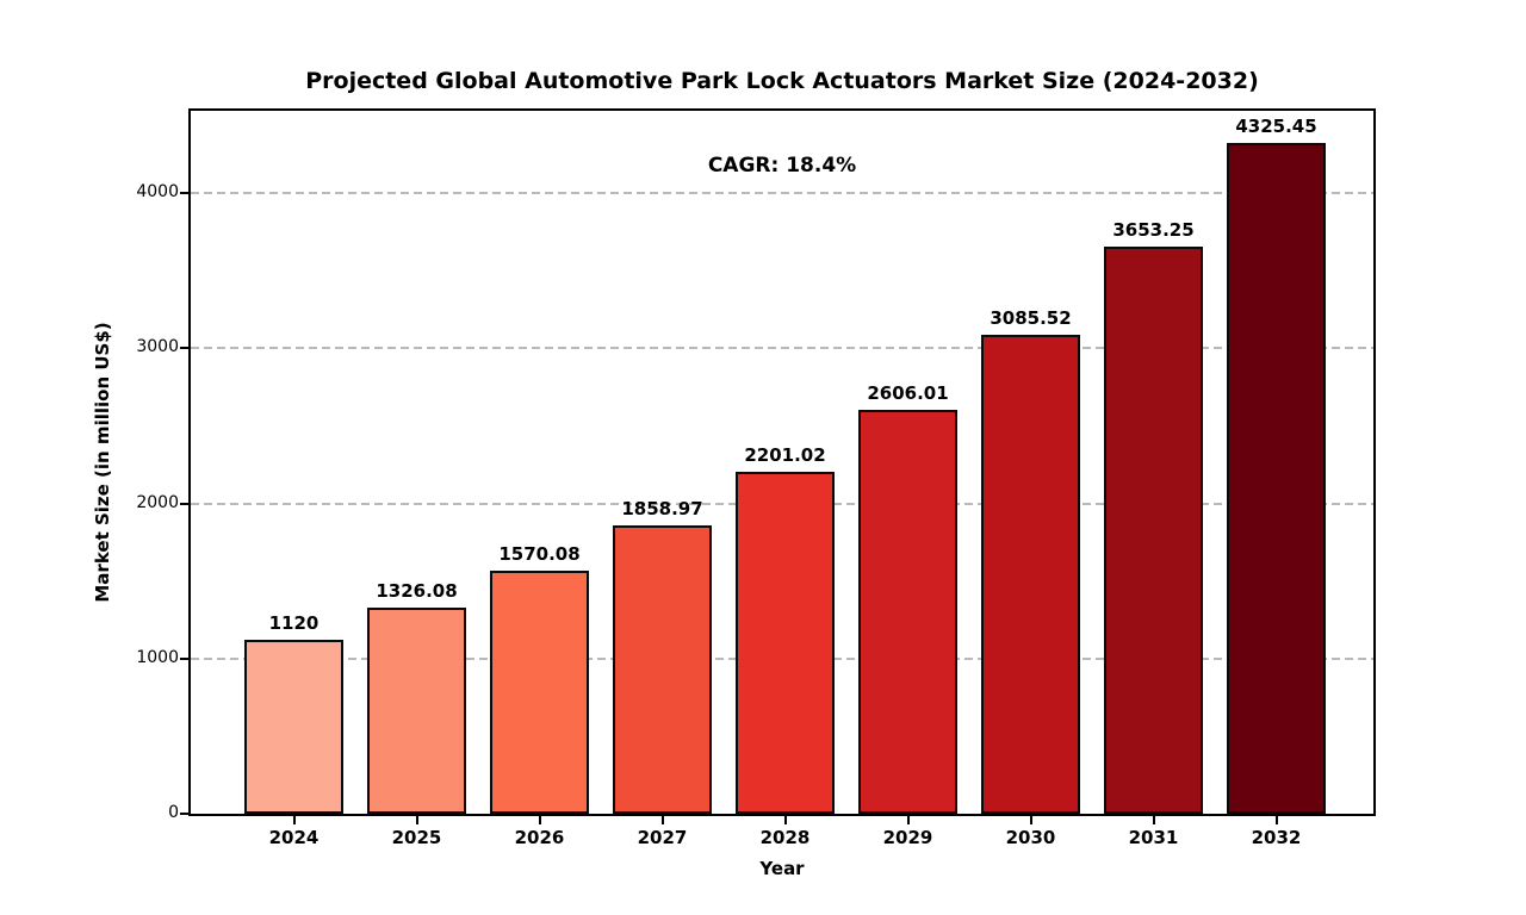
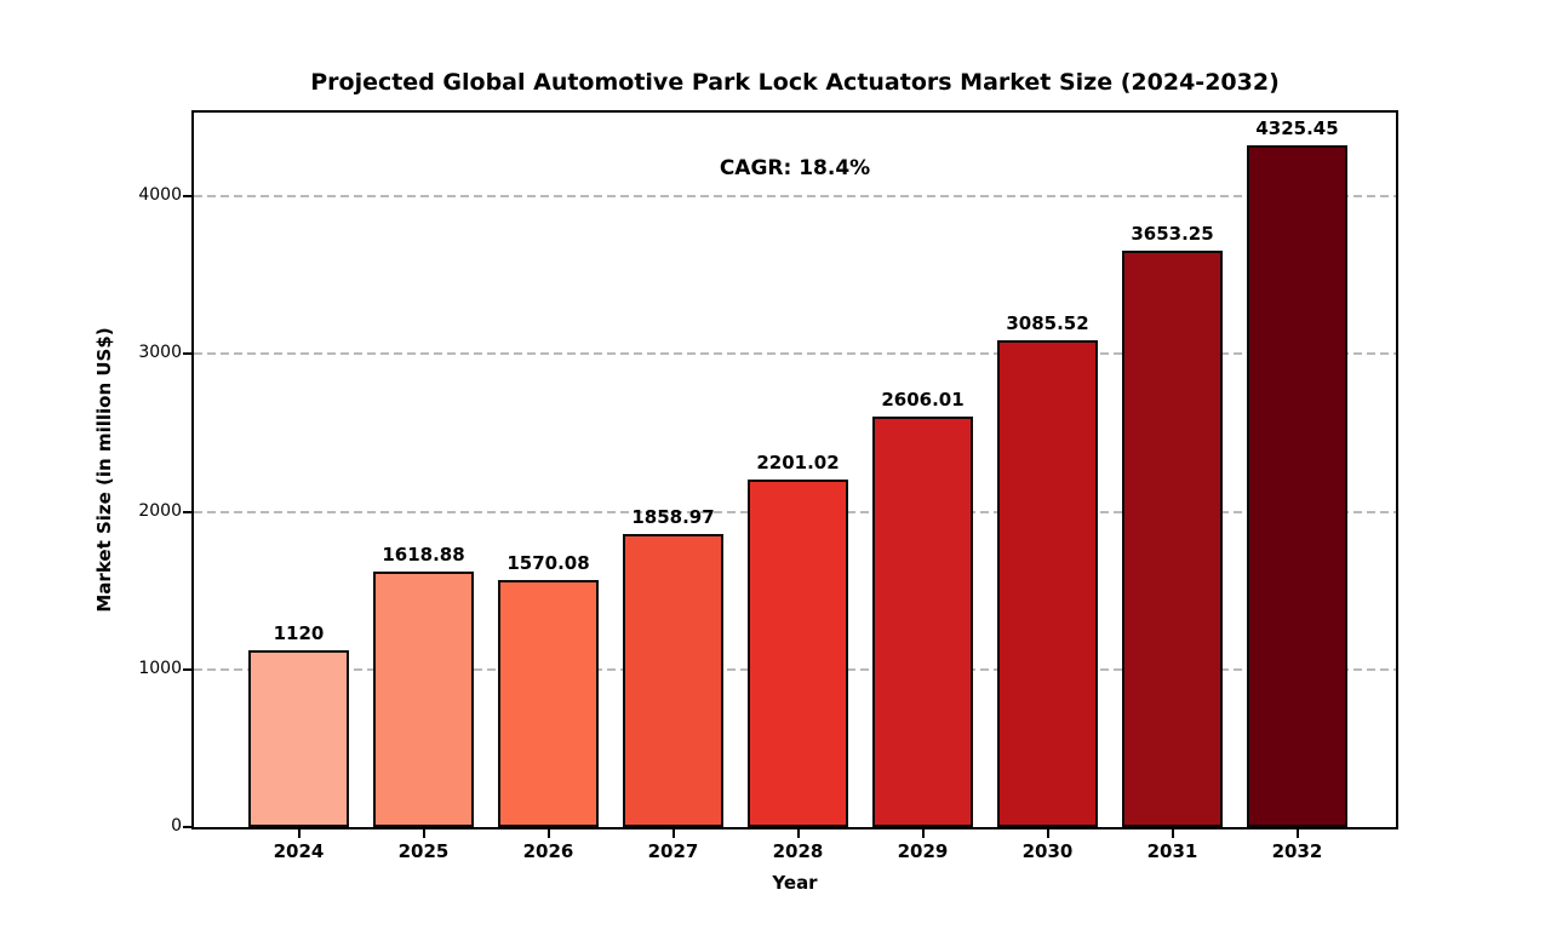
2025: 1326.08 -> 1618.88
